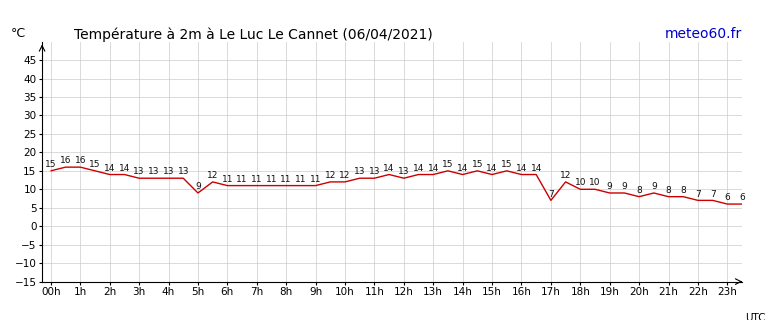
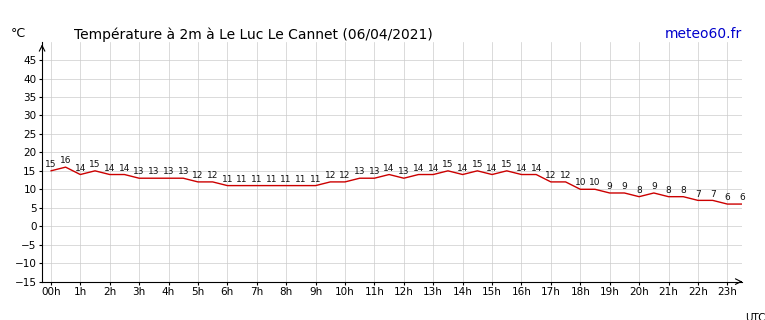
1h: 16 -> 14
5h: 9 -> 12
17h: 7 -> 12
